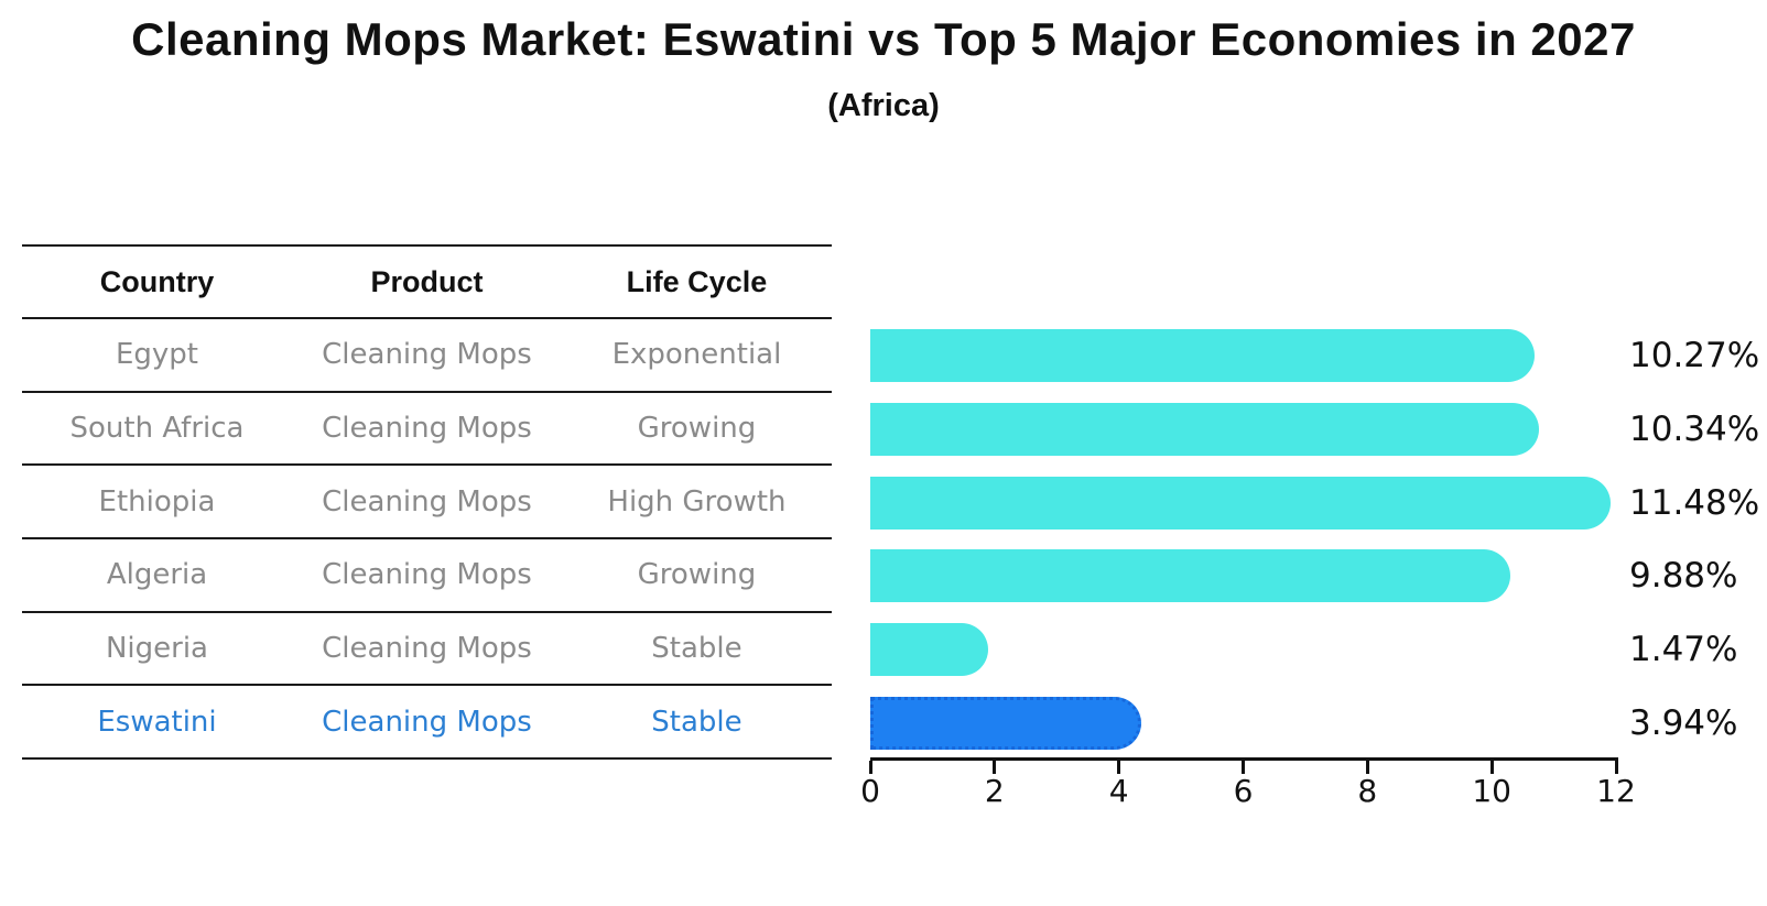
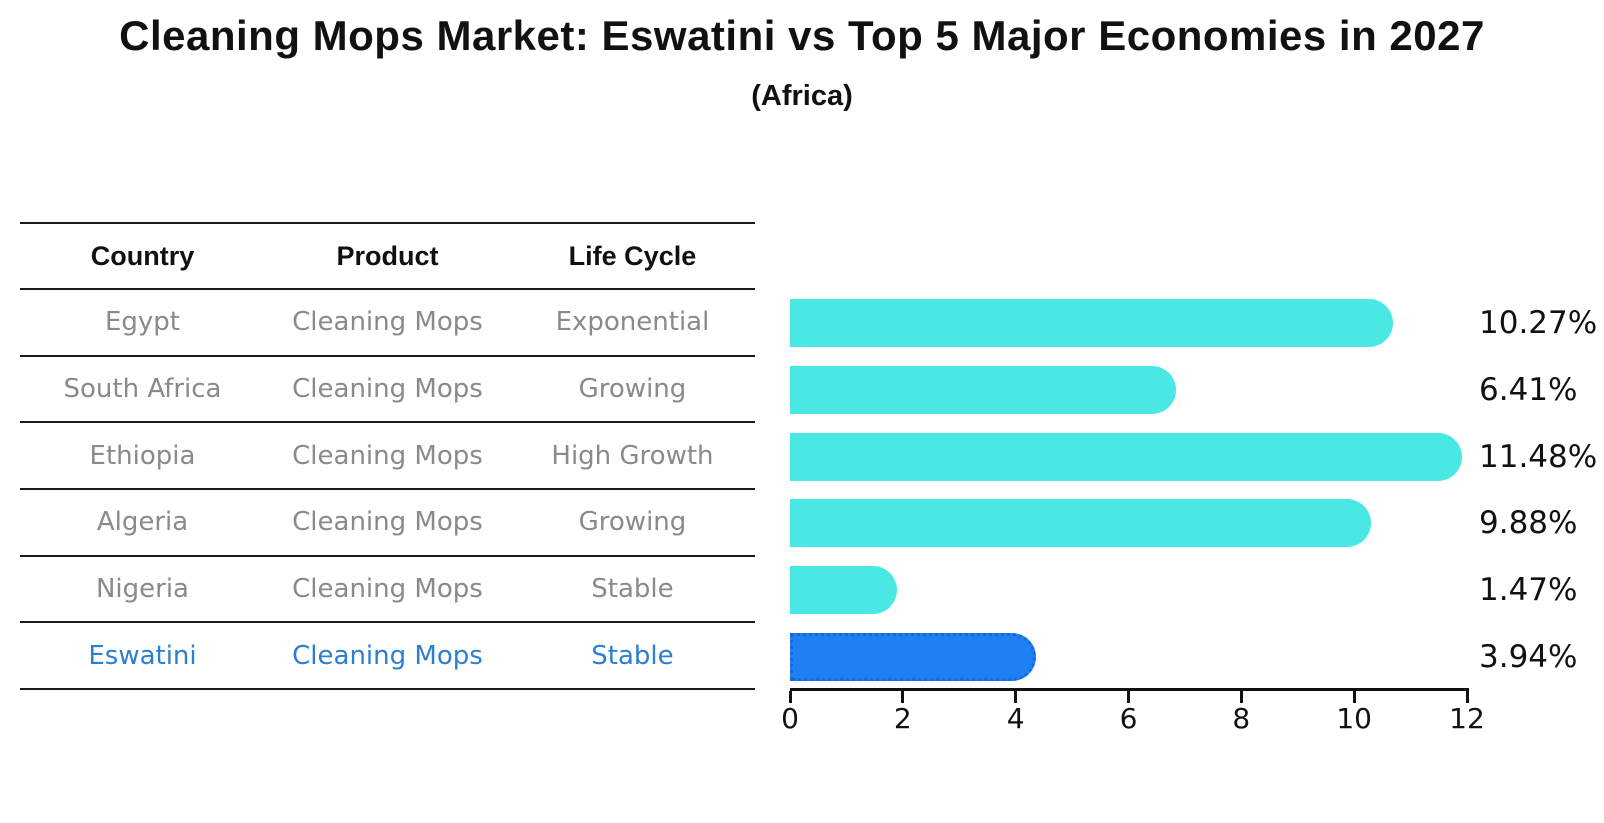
South Africa: 10.34% -> 6.41%
